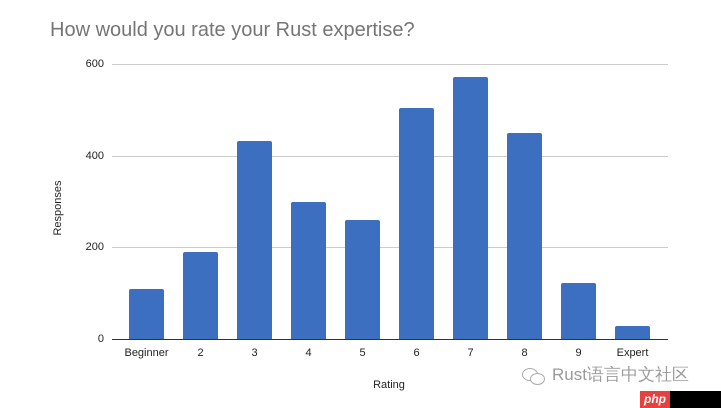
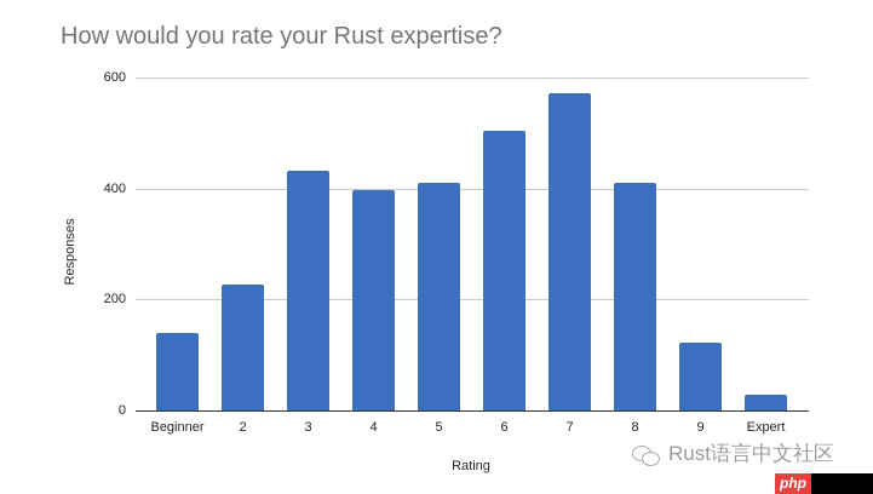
Beginner: 110 -> 140
2: 190 -> 230
4: 300 -> 400
5: 260 -> 410
8: 450 -> 410
